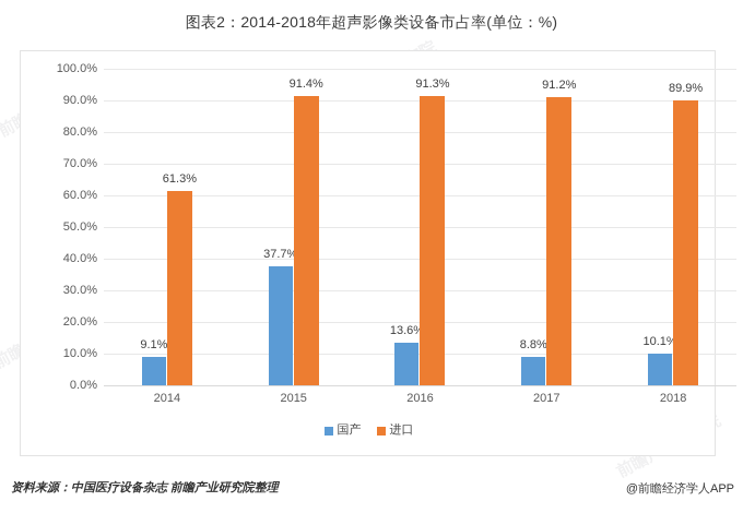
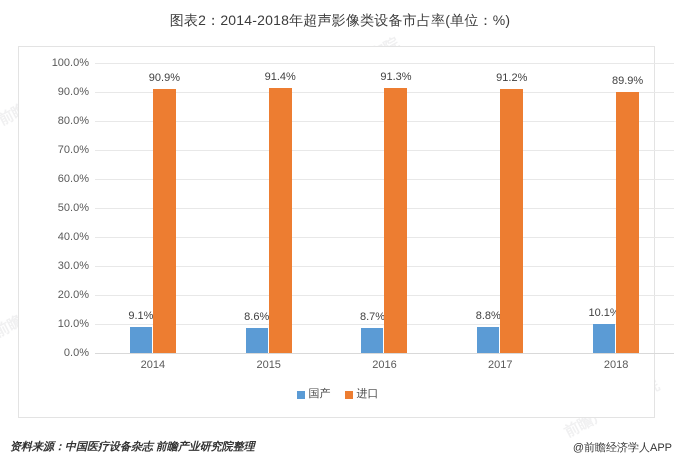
进口/2014: 61.3% -> 90.9%
国产/2015: 37.7% -> 8.6%
国产/2016: 13.6% -> 8.7%
